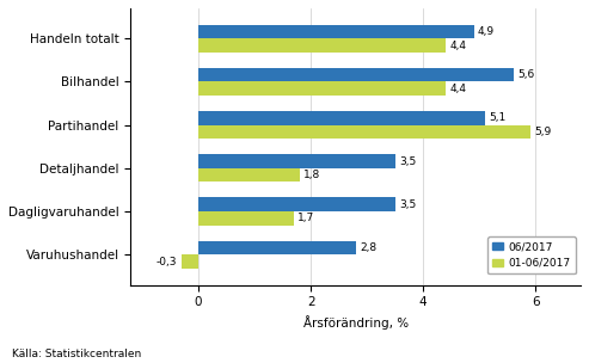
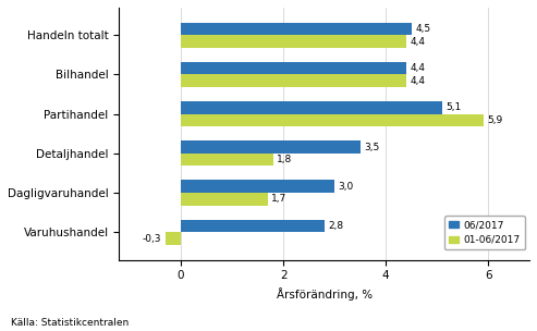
06/2017/Handeln totalt: 4,9 -> 4,5
06/2017/Bilhandel: 5,6 -> 4,4
06/2017/Dagligvaruhandel: 3,5 -> 3,0
